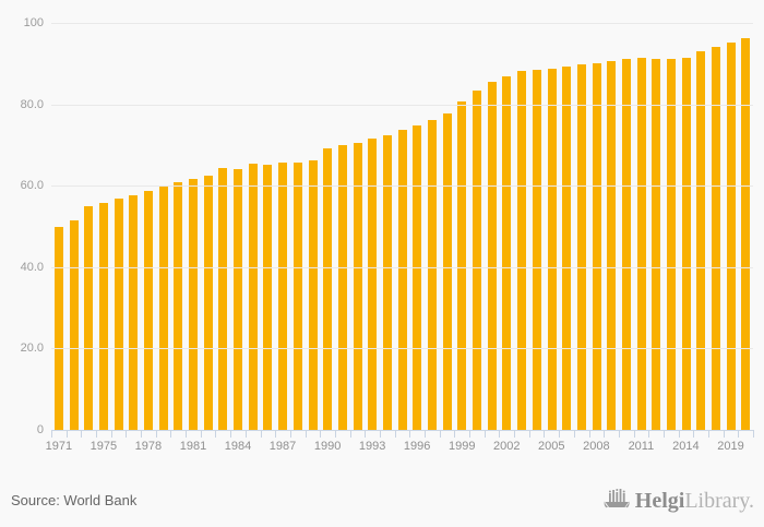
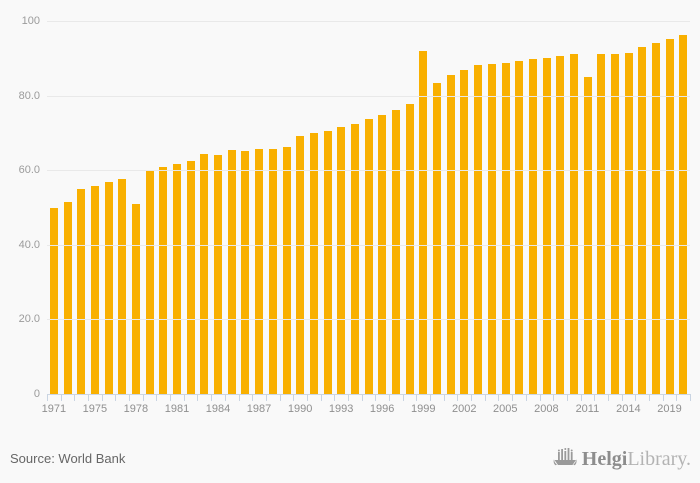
1978: 59 -> 51
1999: 81 -> 92
2011: 91 -> 85
